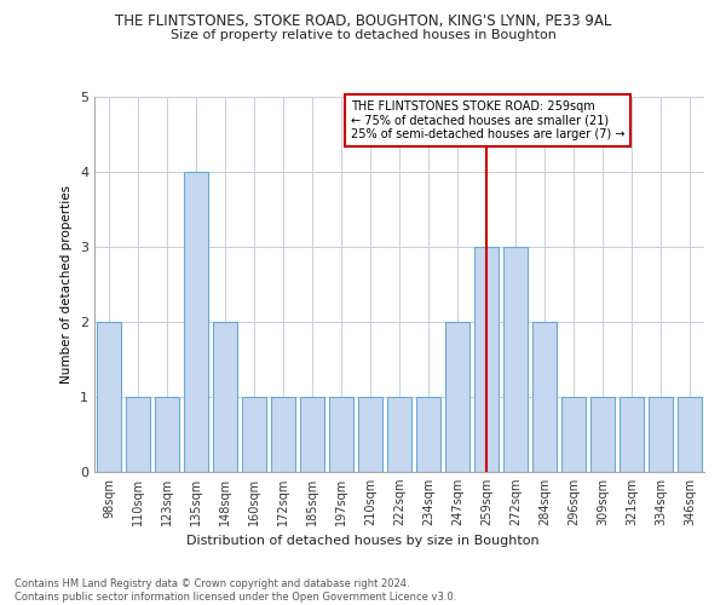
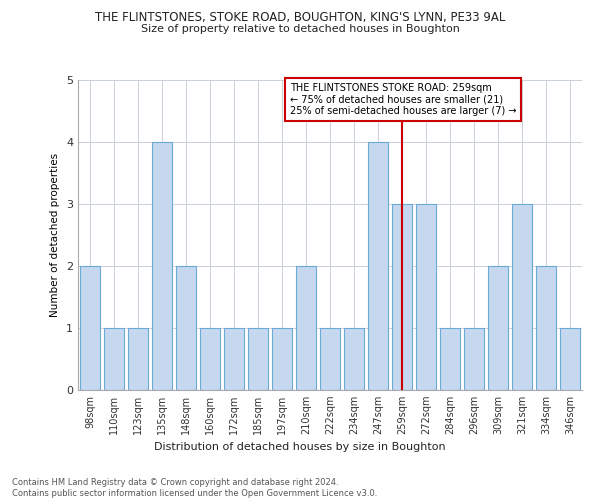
210sqm: 1 -> 2
247sqm: 2 -> 4
284sqm: 2 -> 1
309sqm: 1 -> 2
321sqm: 1 -> 3
334sqm: 1 -> 2
